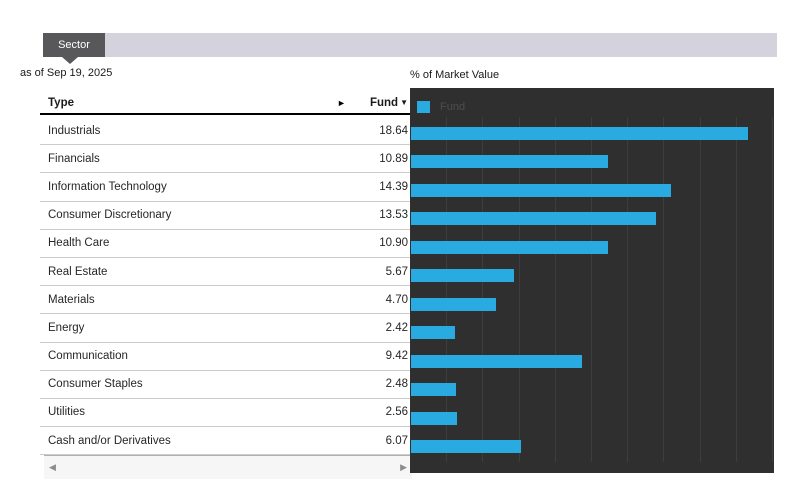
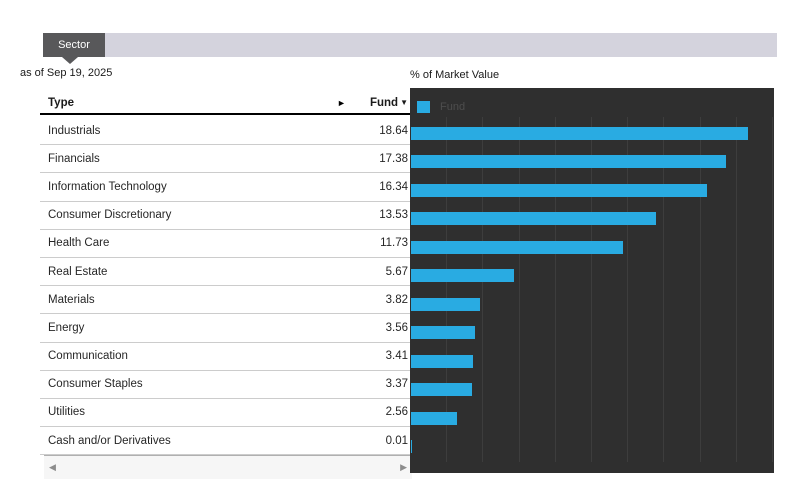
Financials: 10.89 -> 17.38
Information Technology: 14.39 -> 16.34
Health Care: 10.90 -> 11.73
Materials: 4.70 -> 3.82
Energy: 2.42 -> 3.56
Communication: 9.42 -> 3.41
Consumer Staples: 2.48 -> 3.37
Cash and/or Derivatives: 6.07 -> 0.01
